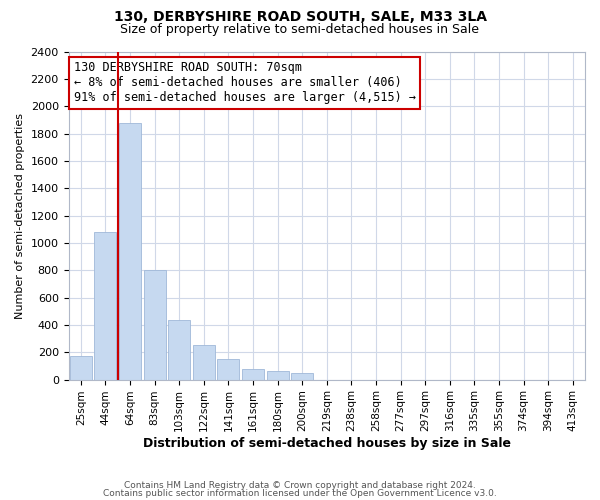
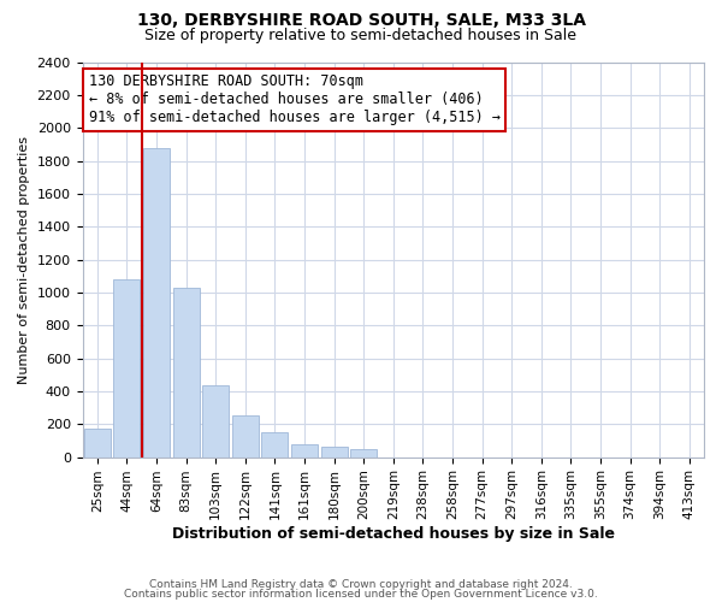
83sqm: 800 -> 1030
